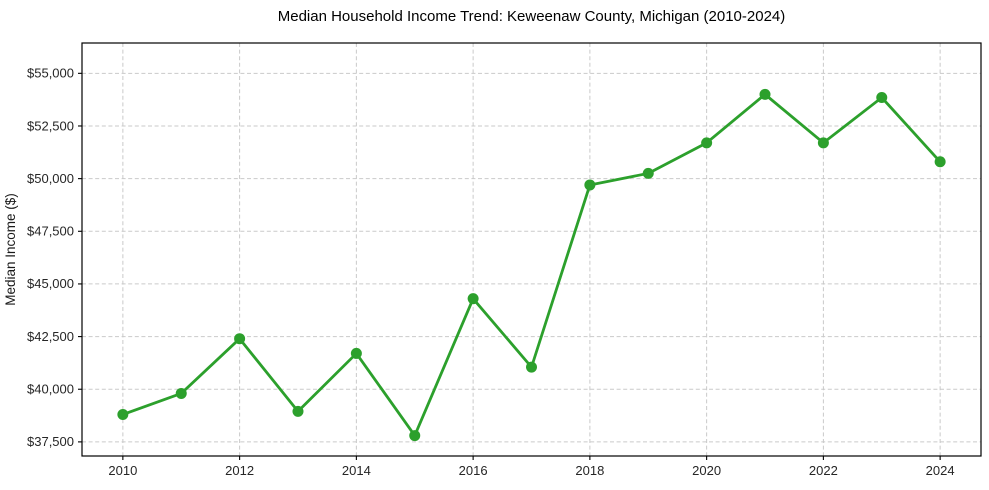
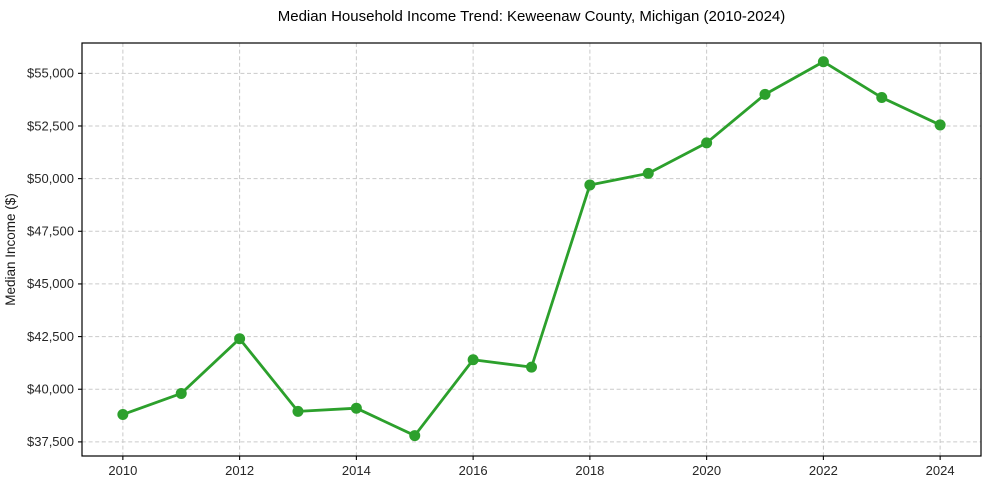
2014: $41700 -> $39100
2016: $44300 -> $41400
2022: $51700 -> $55600
2024: $50800 -> $52600
